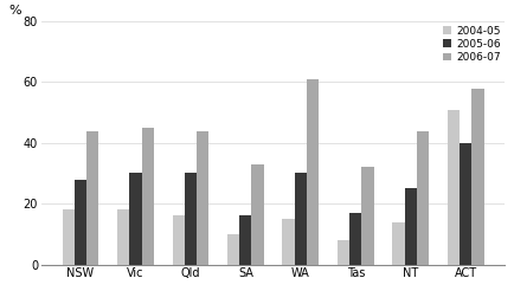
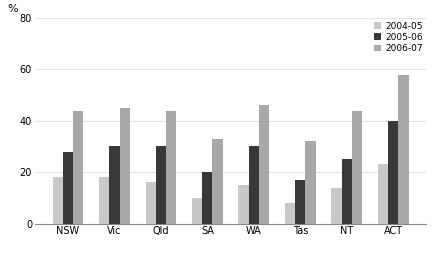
2005-06/SA: 16 -> 20
2006-07/WA: 61 -> 46
2004-05/ACT: 51 -> 23
